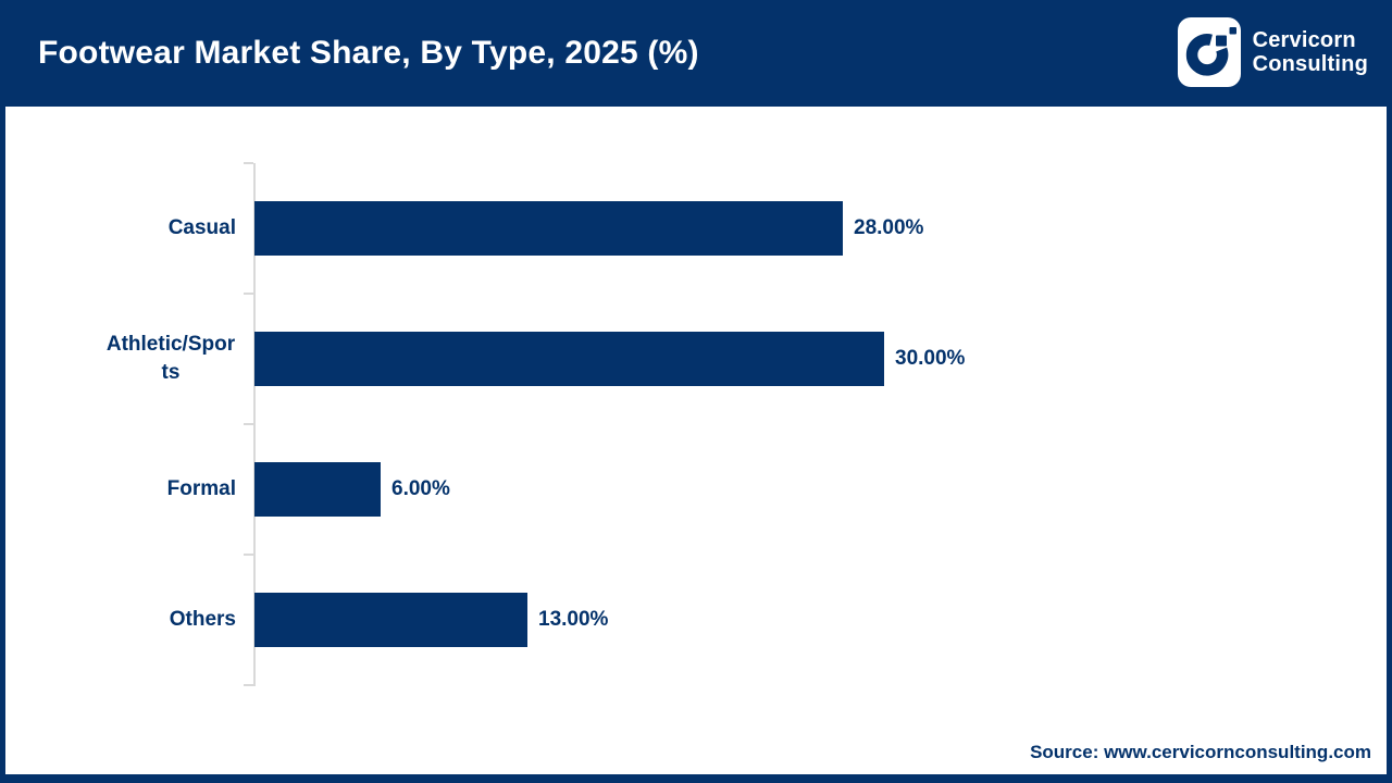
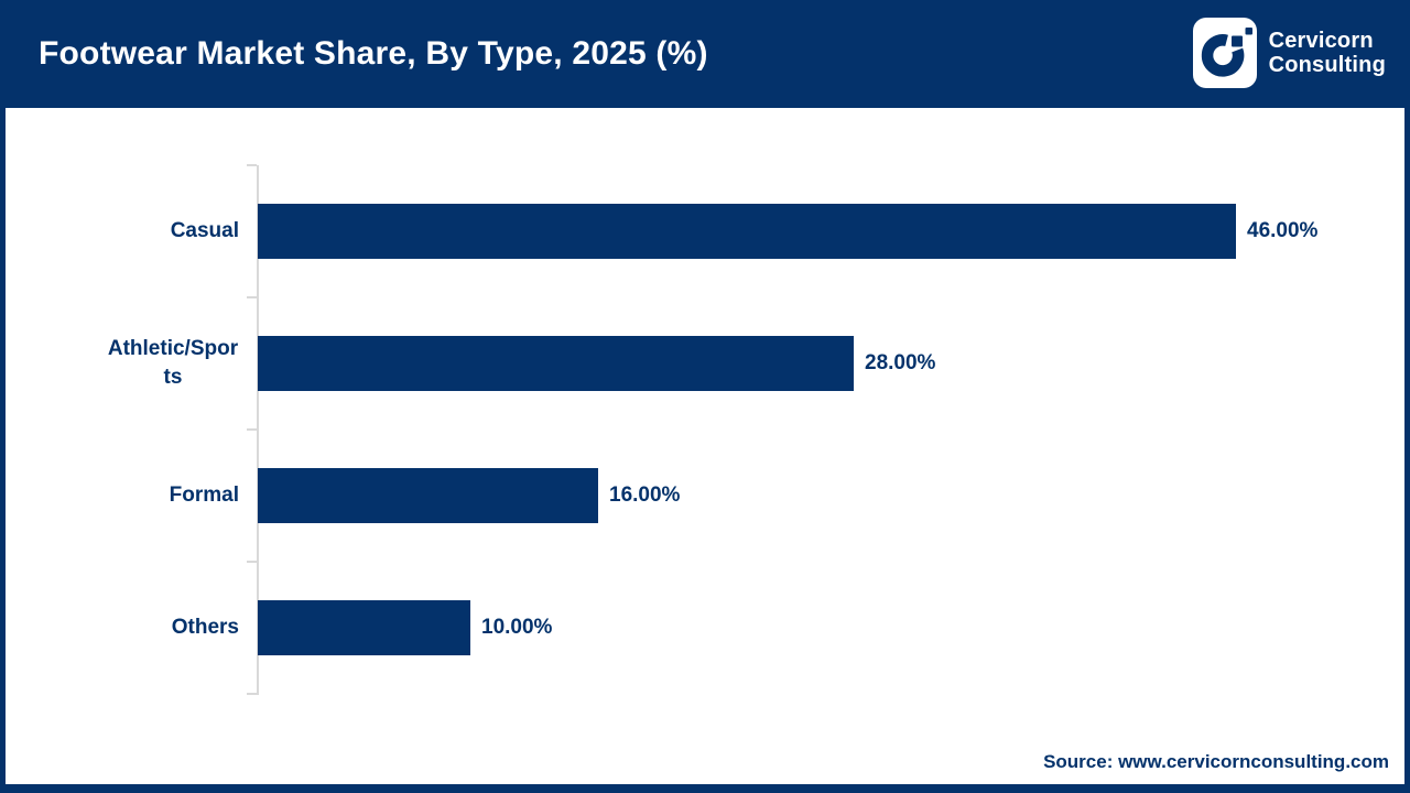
Casual: 28.00% -> 46.00%
Athletic/Sports: 30.00% -> 28.00%
Formal: 6.00% -> 16.00%
Others: 13.00% -> 10.00%
